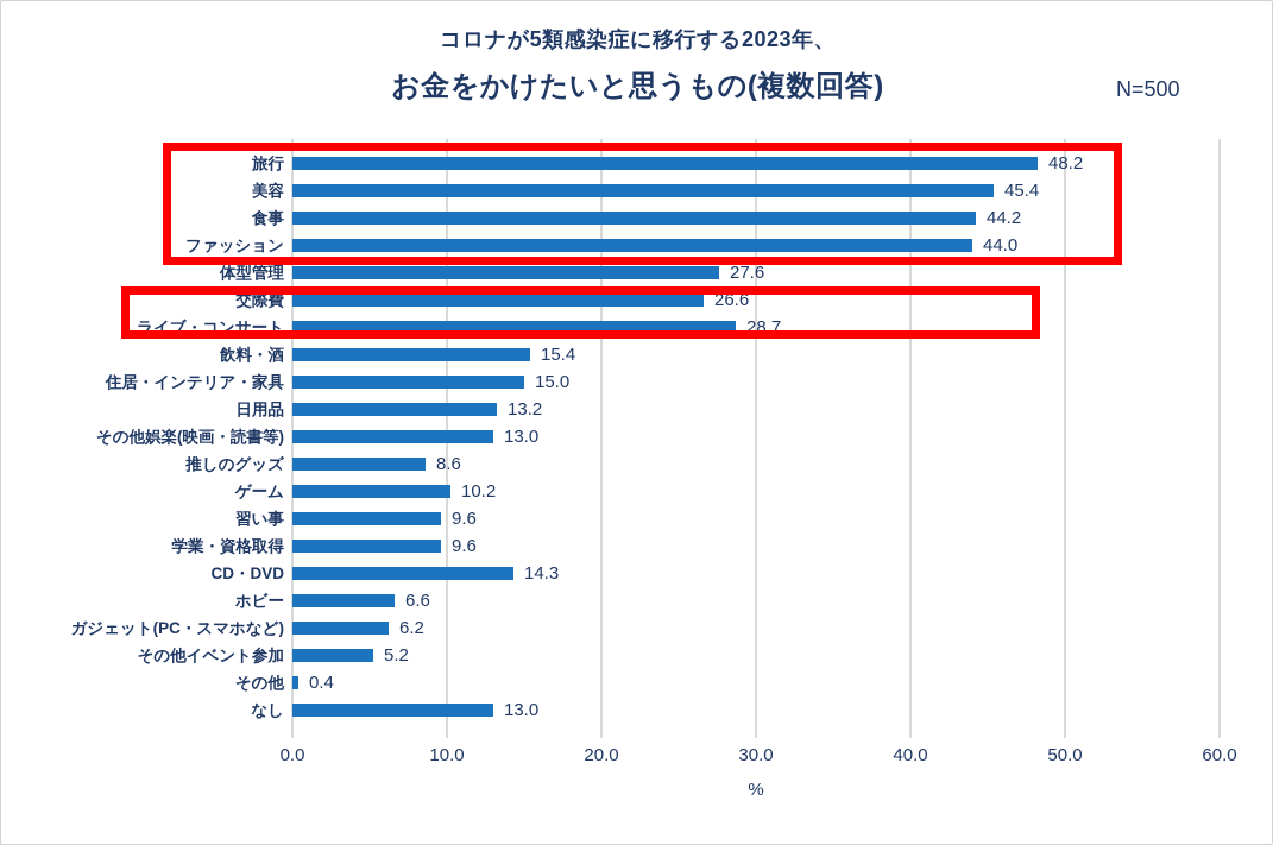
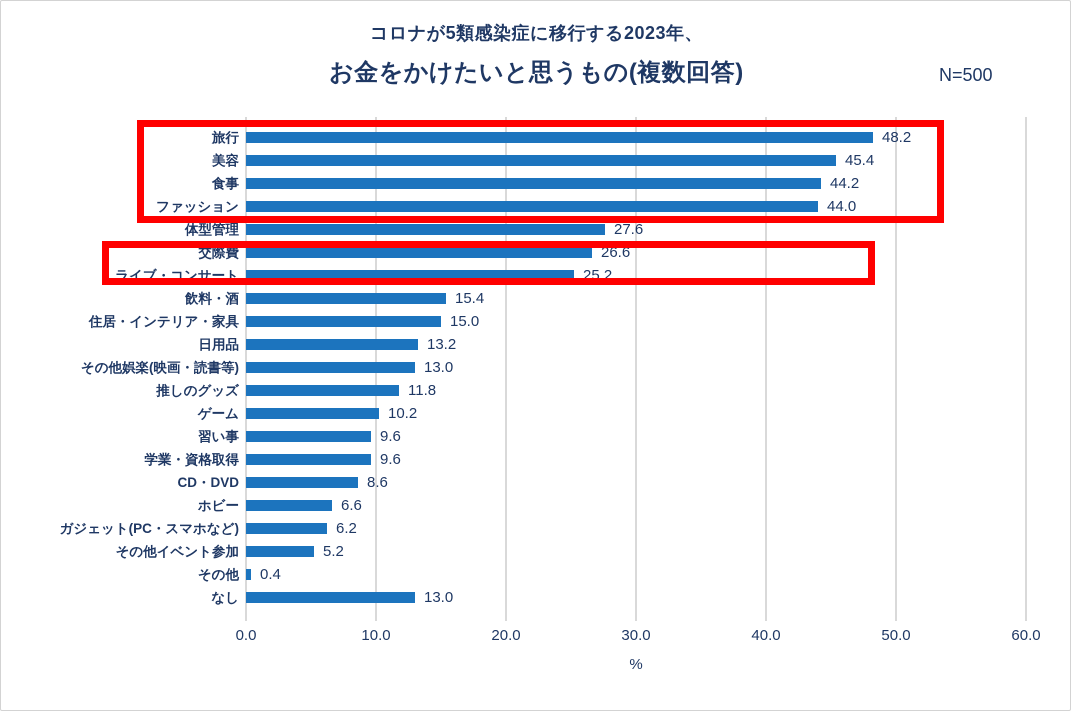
ライブ・コンサート: 28.7 -> 25.2
推しのグッズ: 8.6 -> 11.8
CD・DVD: 14.3 -> 8.6
